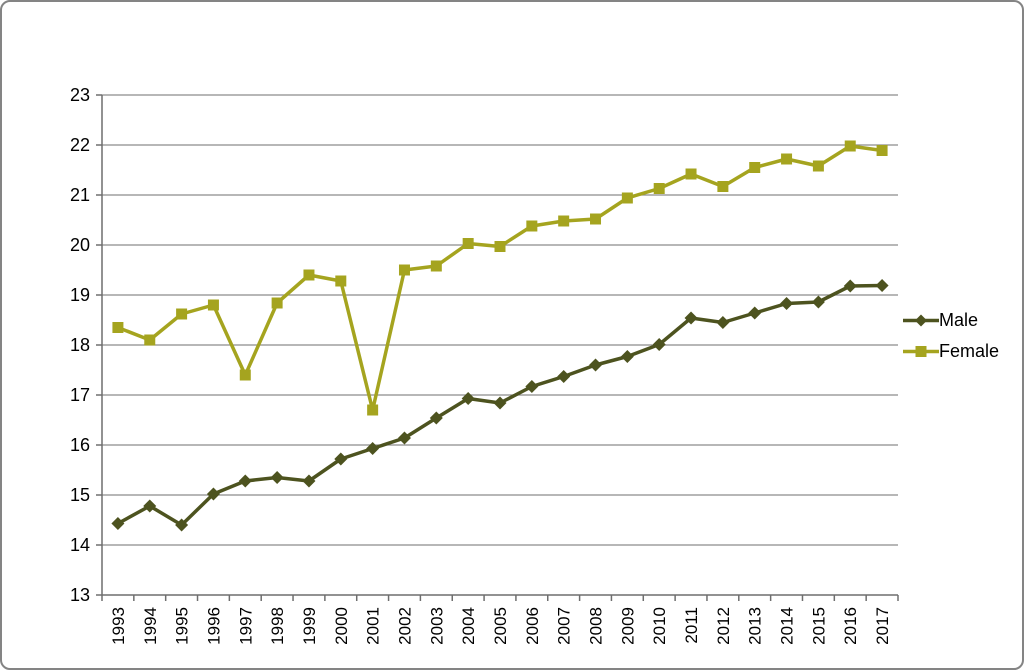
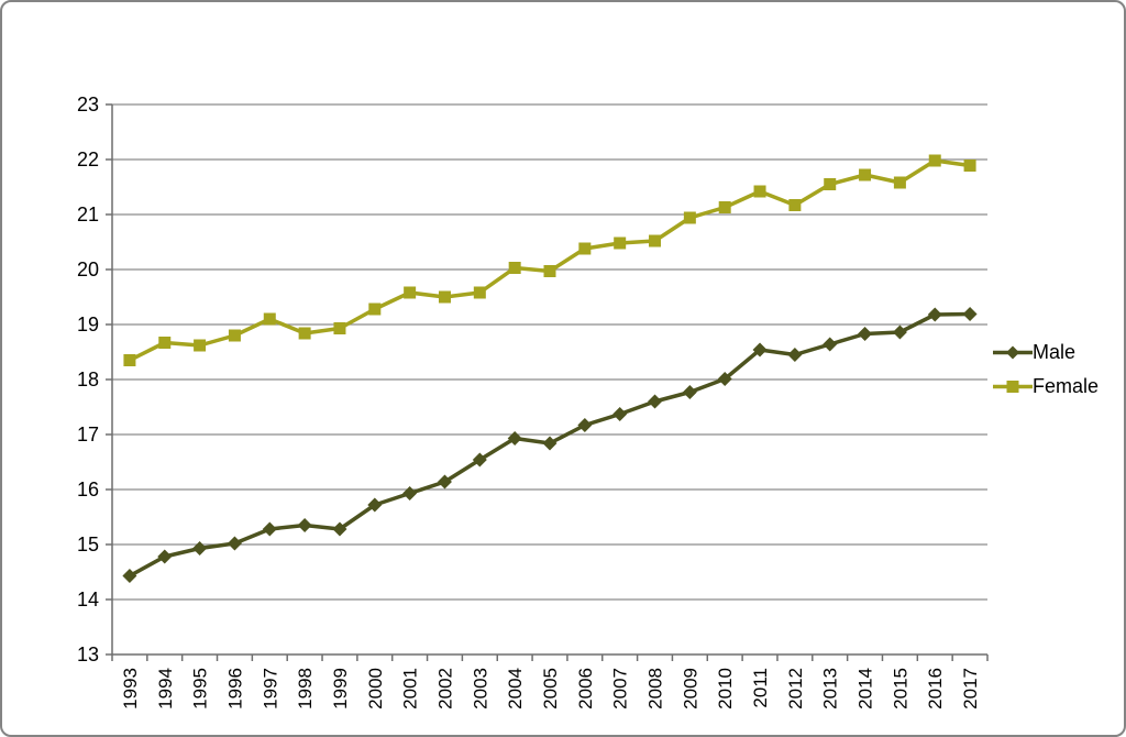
Female/1994: 18.1 -> 18.7
Male/1995: 14.4 -> 14.9
Female/1997: 17.4 -> 19.1
Female/1999: 19.4 -> 18.9
Female/2001: 16.7 -> 19.6
